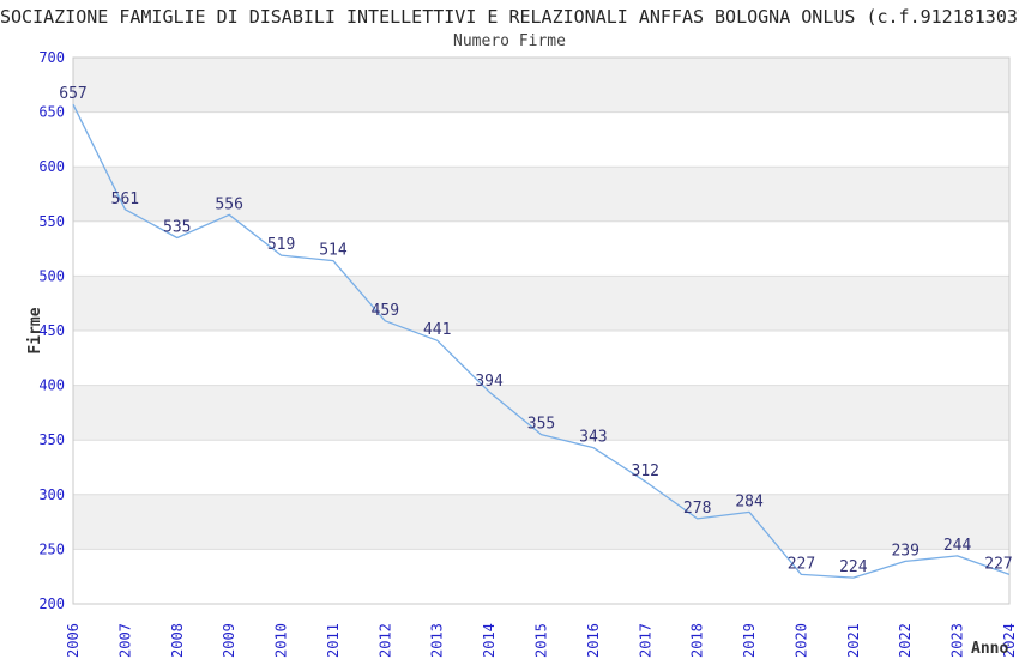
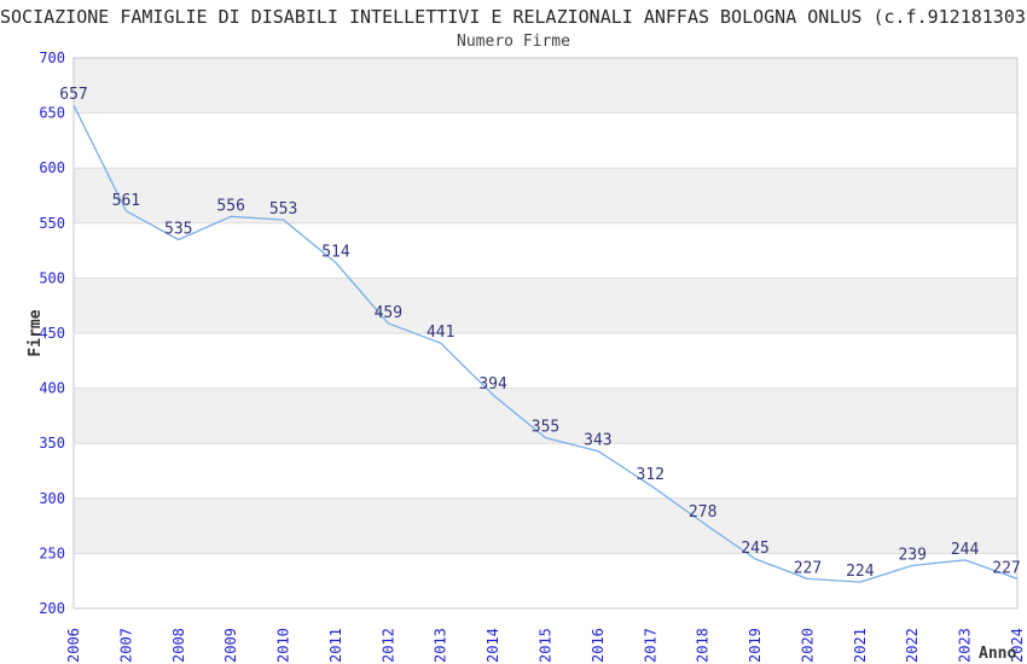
2010: 519 -> 553
2019: 284 -> 245
